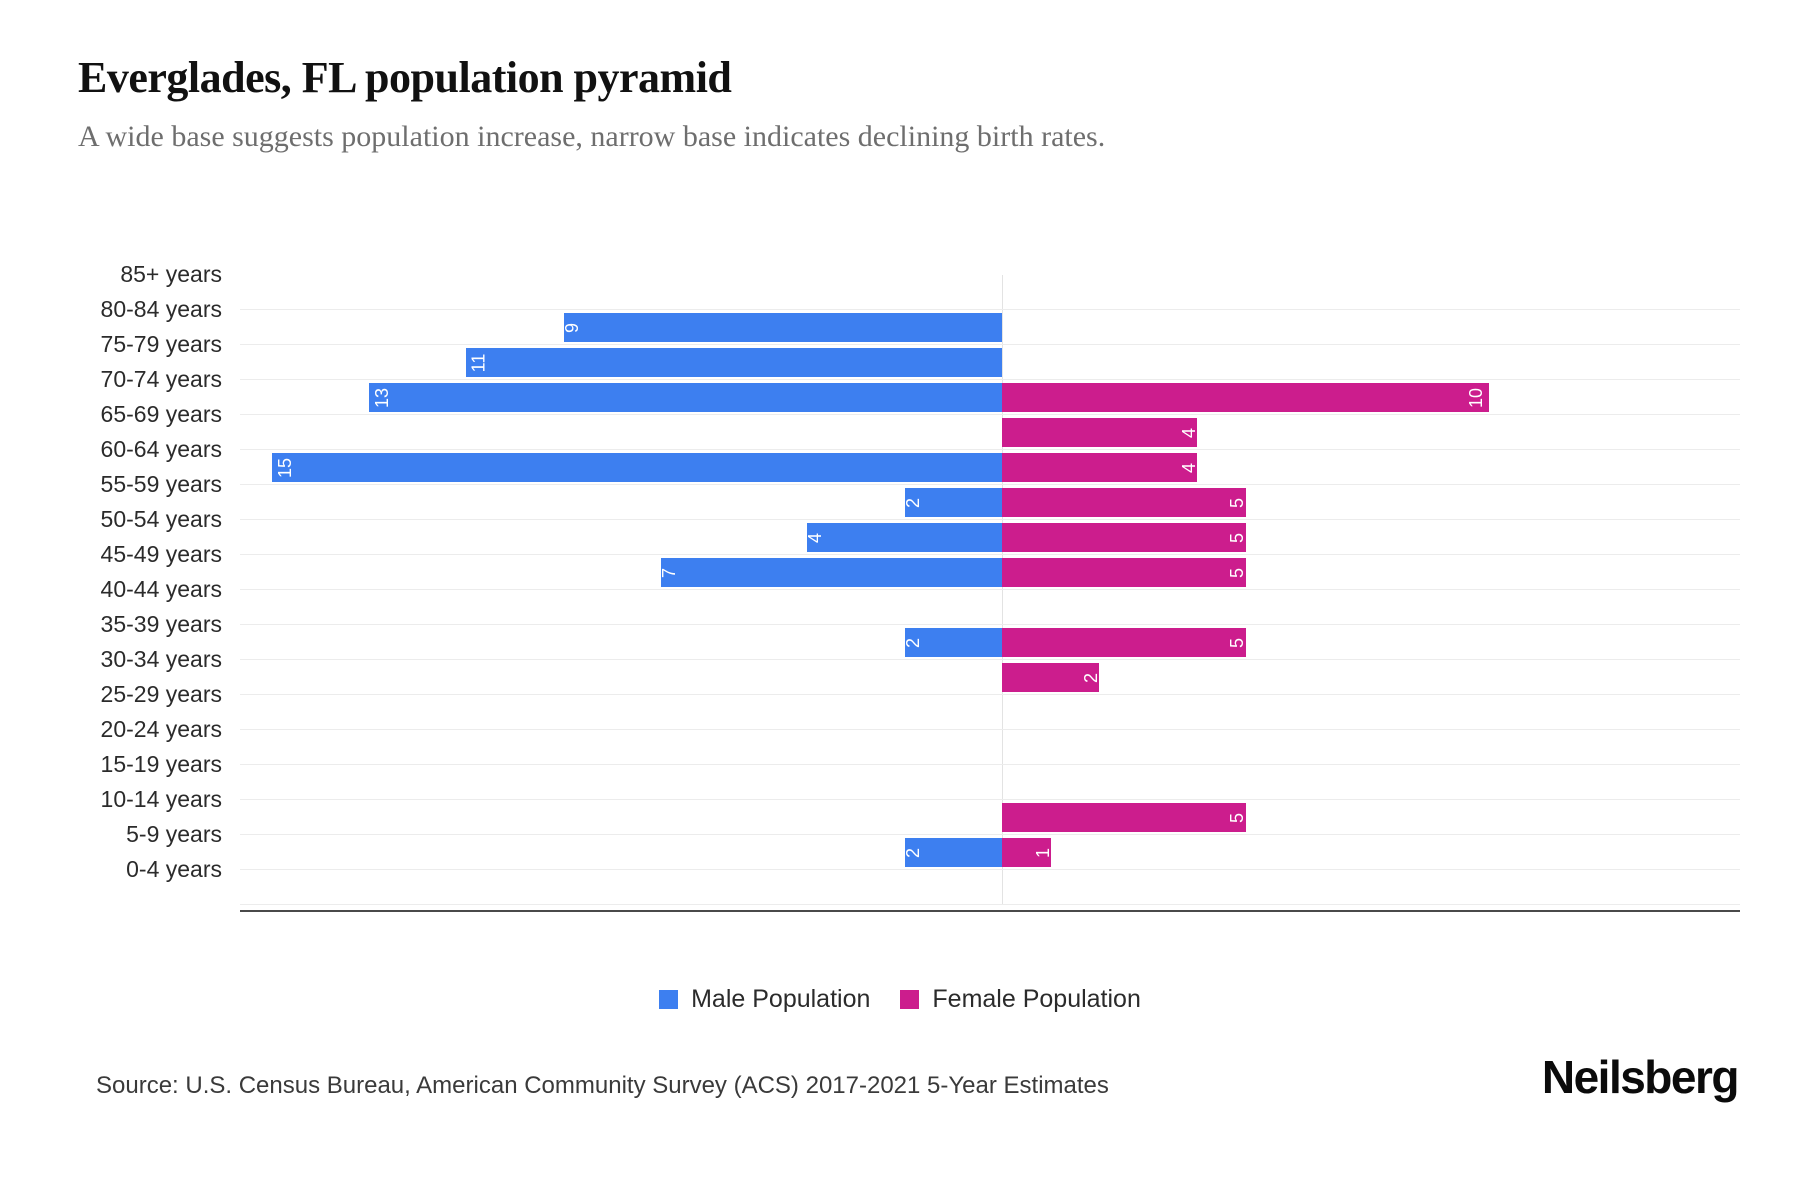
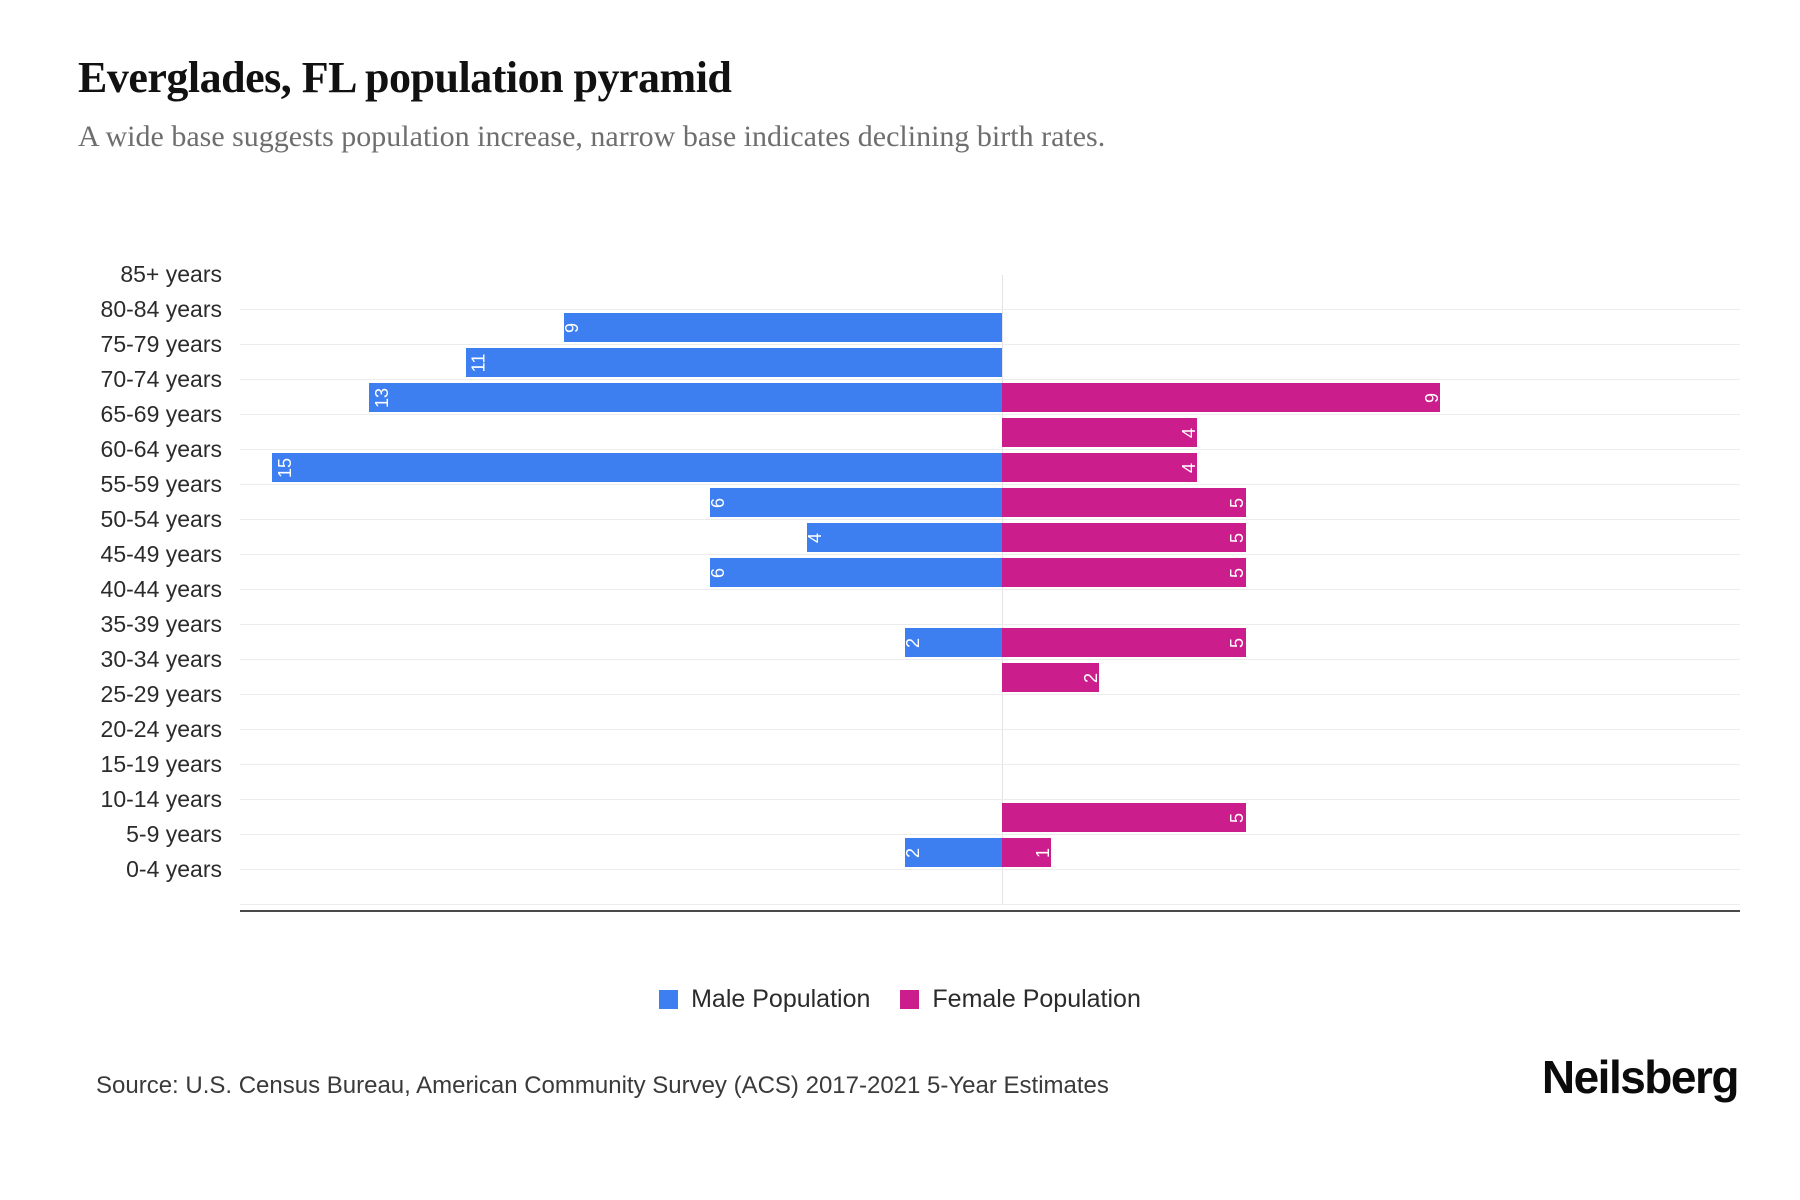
Female Population/70-74 years: 10 -> 9
Male Population/55-59 years: 2 -> 6
Male Population/45-49 years: 7 -> 6
